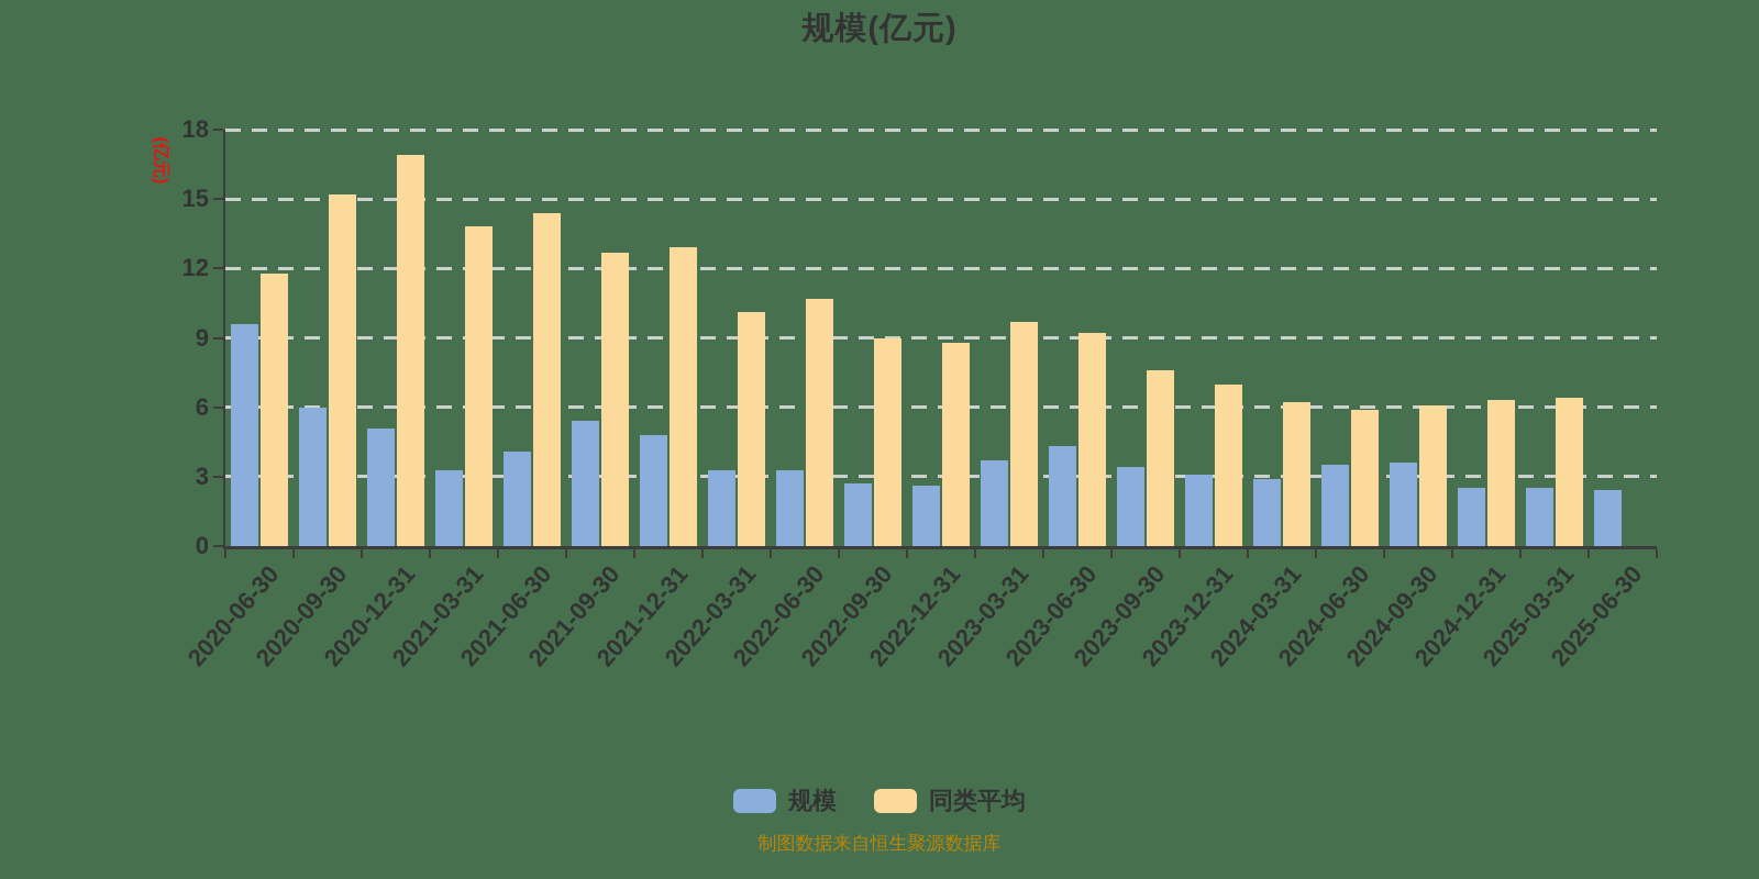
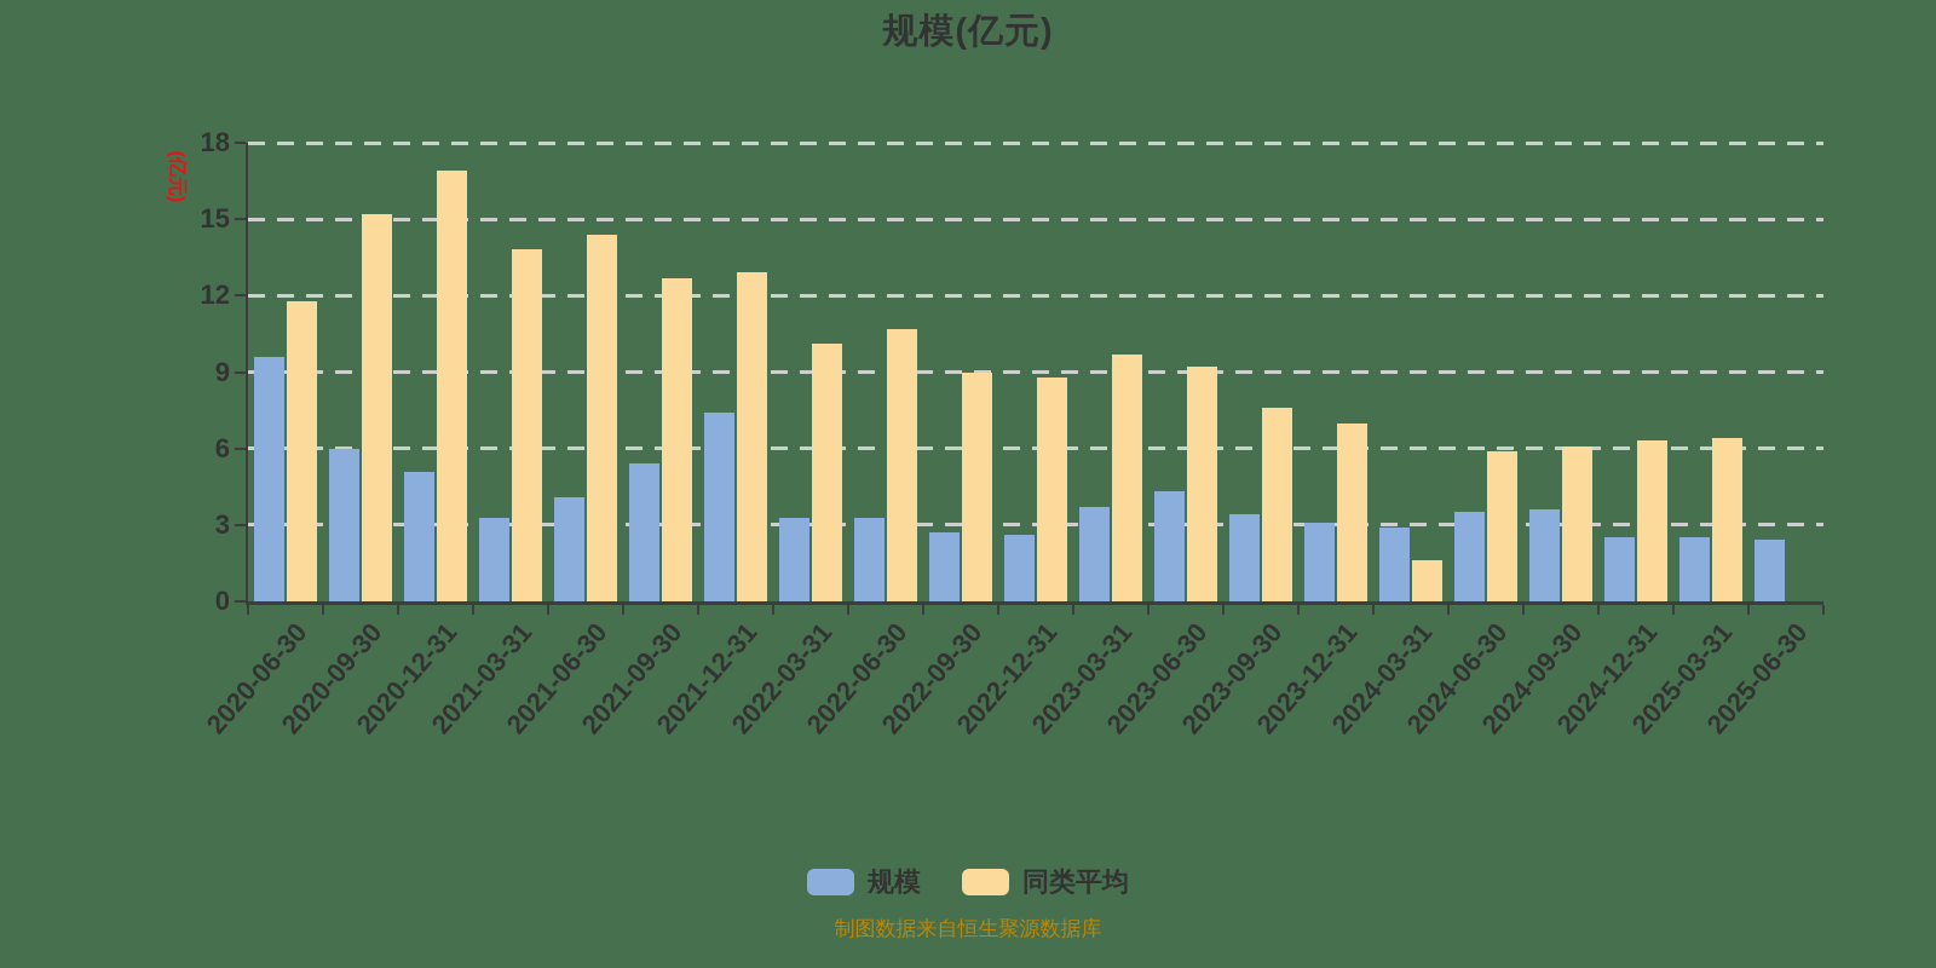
规模/2021-12-31: 4.8 -> 7.4
同类平均/2024-03-31: 6.2 -> 1.6
